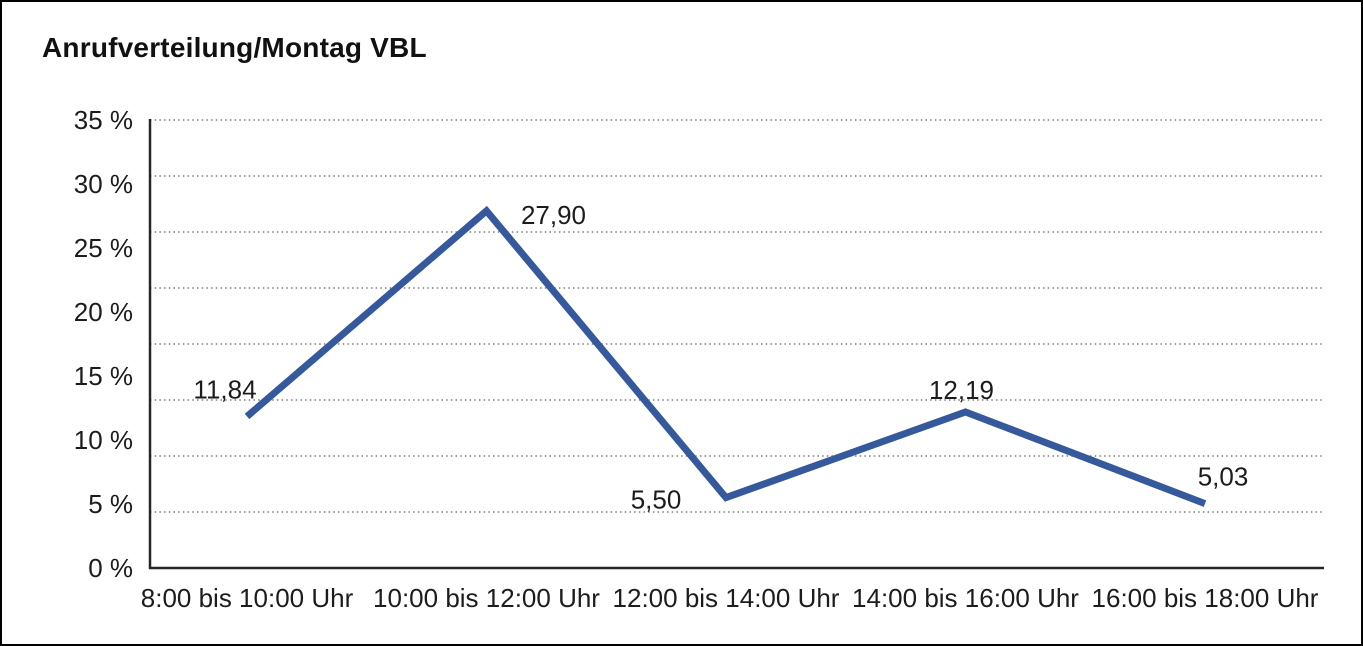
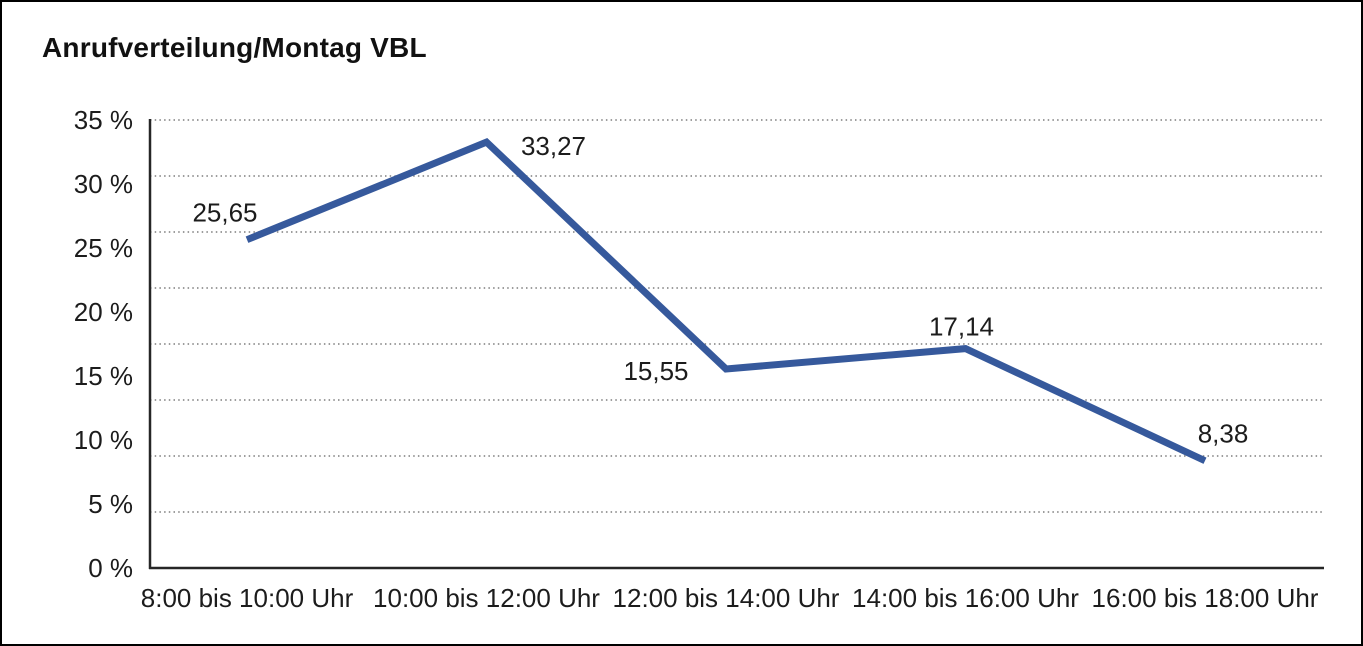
8:00 bis 10:00 Uhr: 11,84 -> 25,65
10:00 bis 12:00 Uhr: 27,90 -> 33,27
12:00 bis 14:00 Uhr: 5,50 -> 15,55
14:00 bis 16:00 Uhr: 12,19 -> 17,14
16:00 bis 18:00 Uhr: 5,03 -> 8,38
